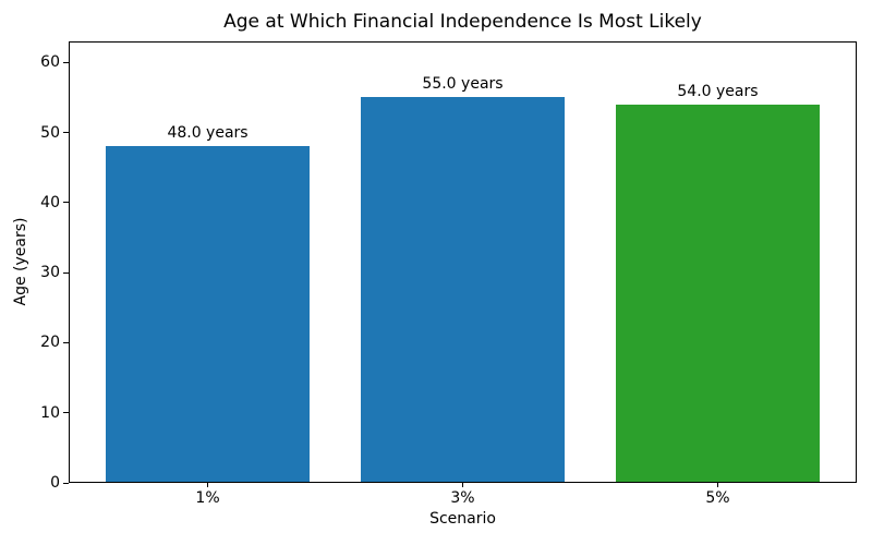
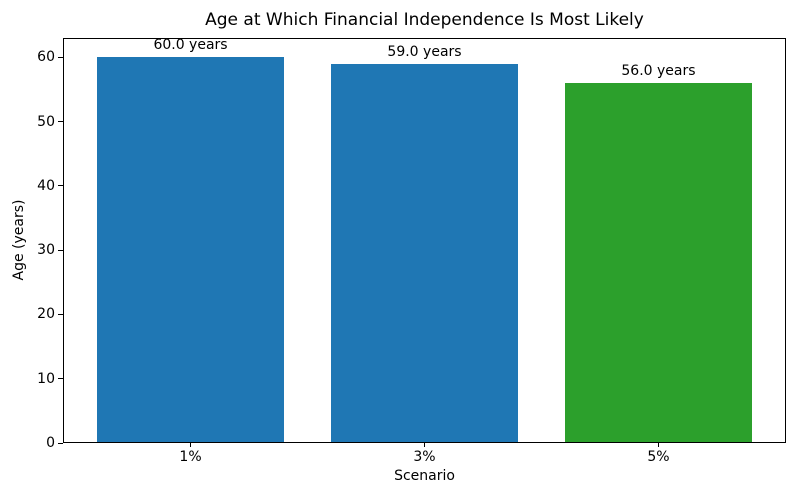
1%: 48.0 -> 60.0
3%: 55.0 -> 59.0
5%: 54.0 -> 56.0
